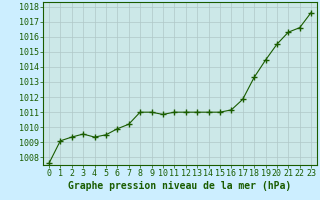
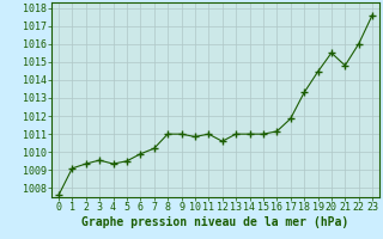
12: 1011.0 -> 1010.6
21: 1016.3 -> 1014.8
22: 1016.6 -> 1016.0
